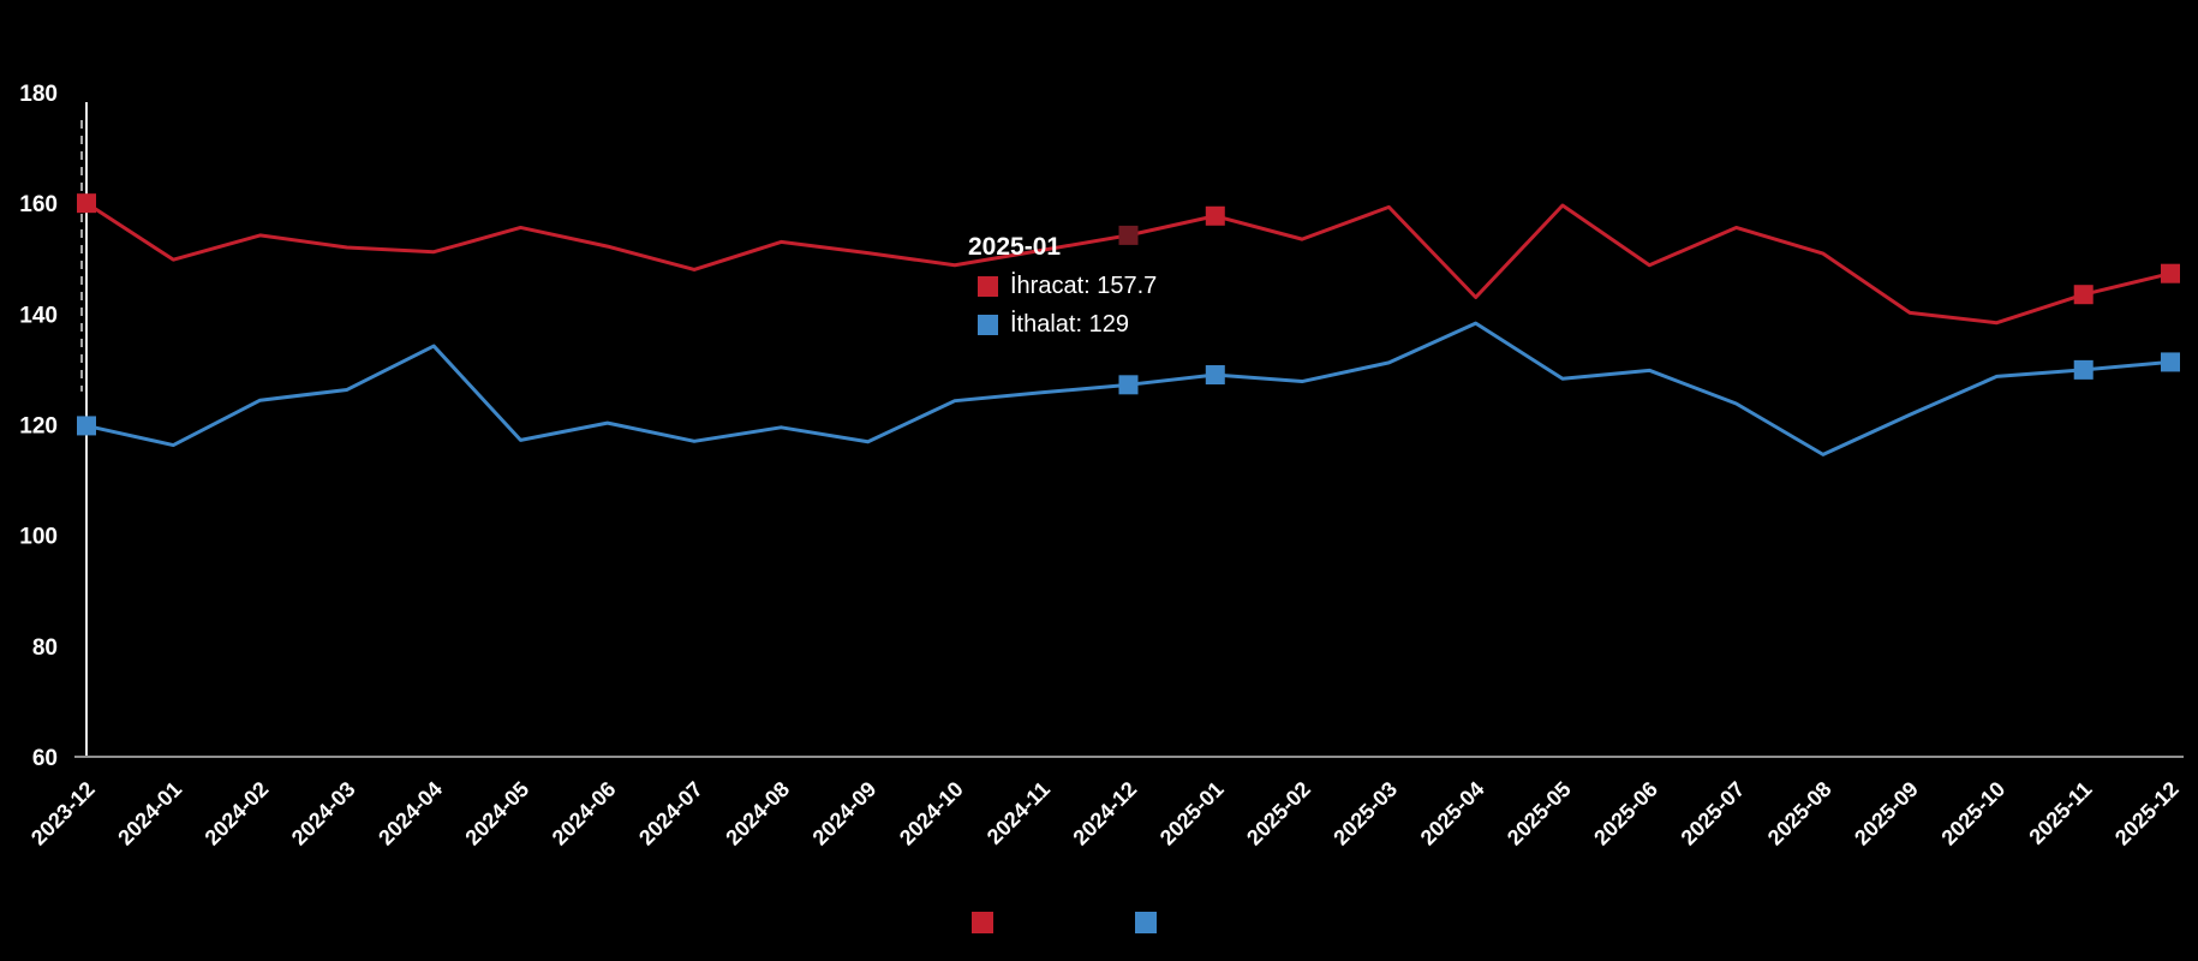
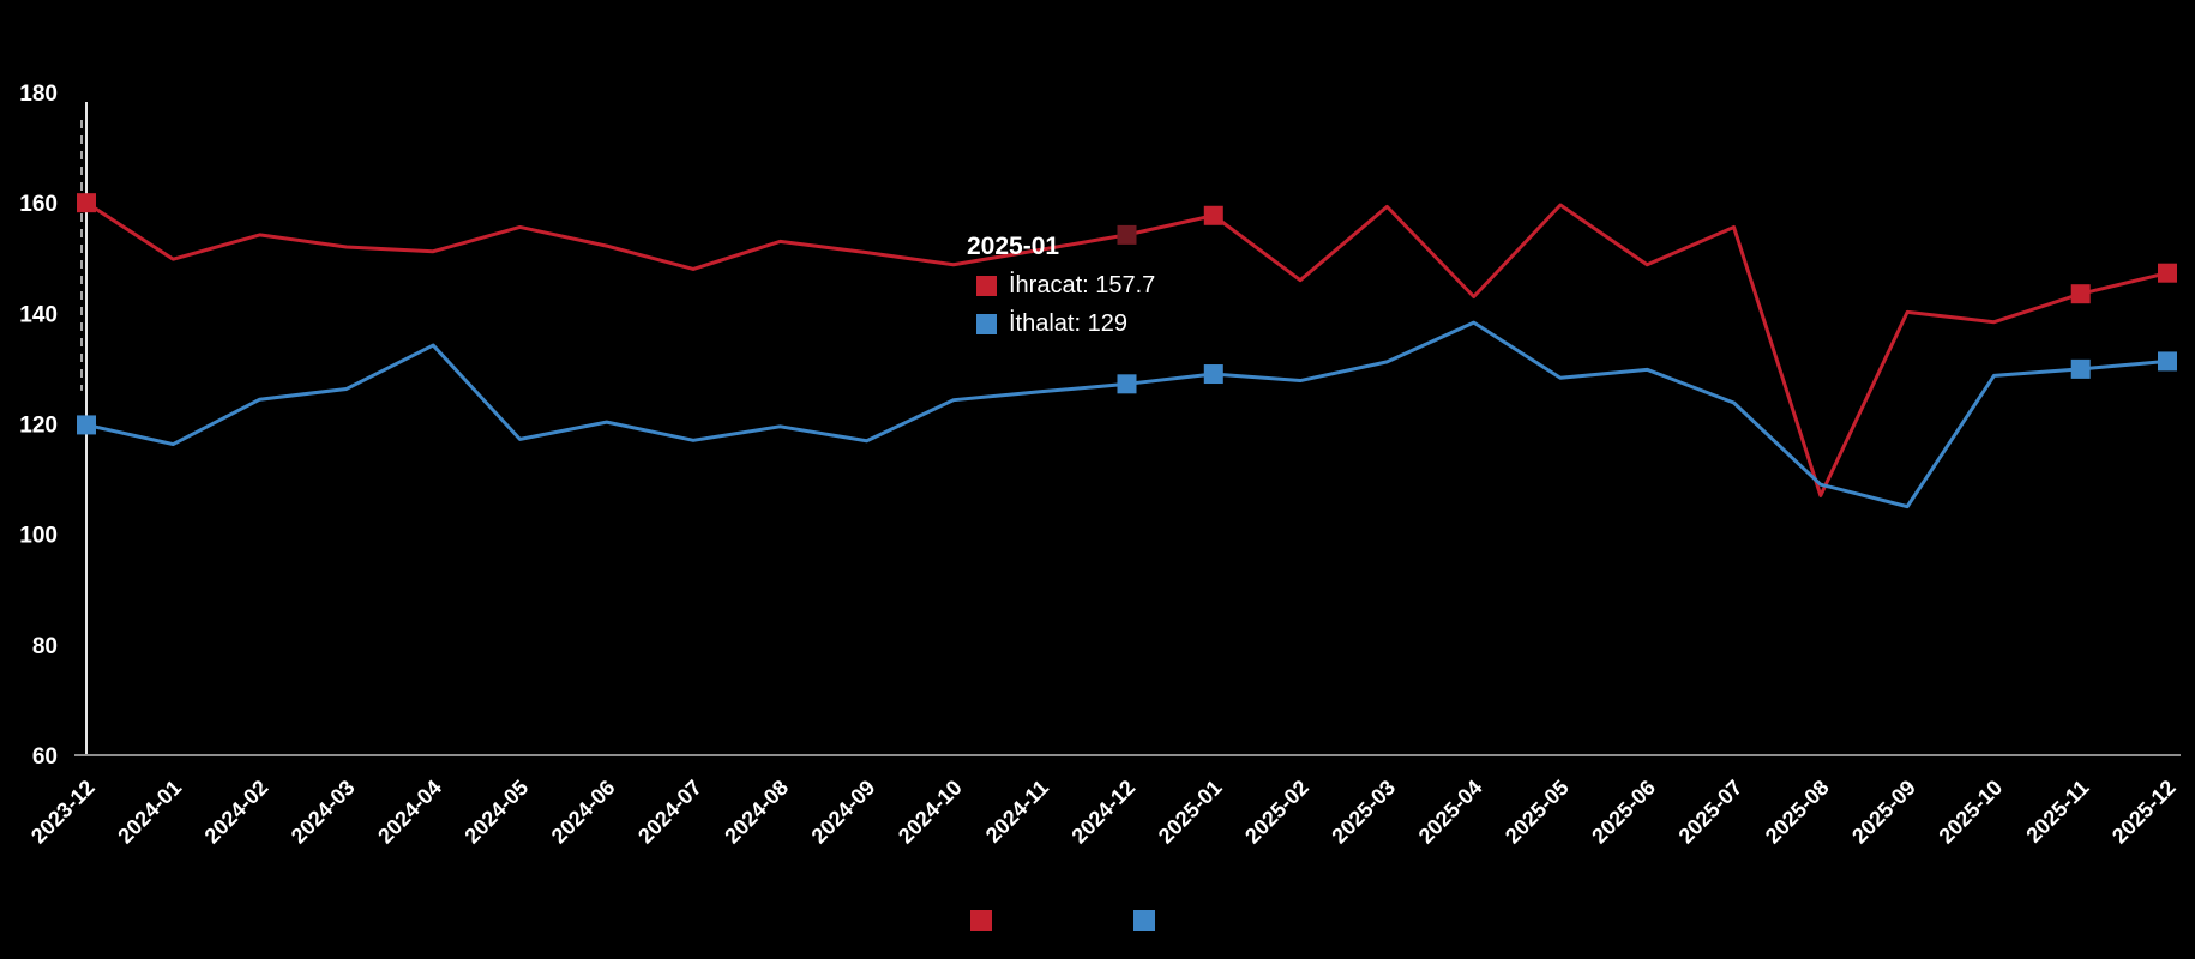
İhracat/2025-02: 154 -> 146
İhracat/2025-08: 151 -> 107
İthalat/2025-08: 115 -> 109
İthalat/2025-09: 122 -> 105
